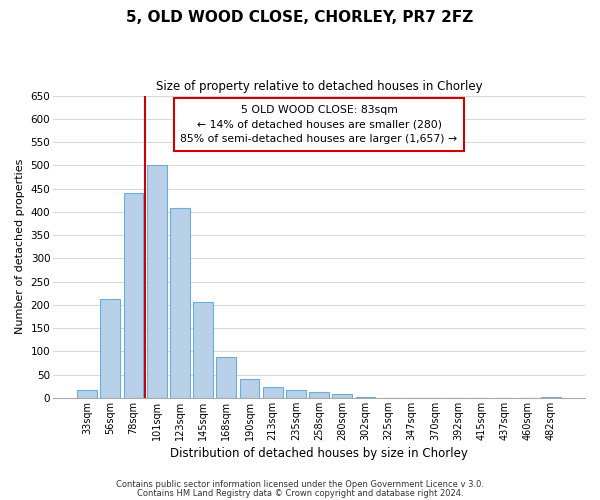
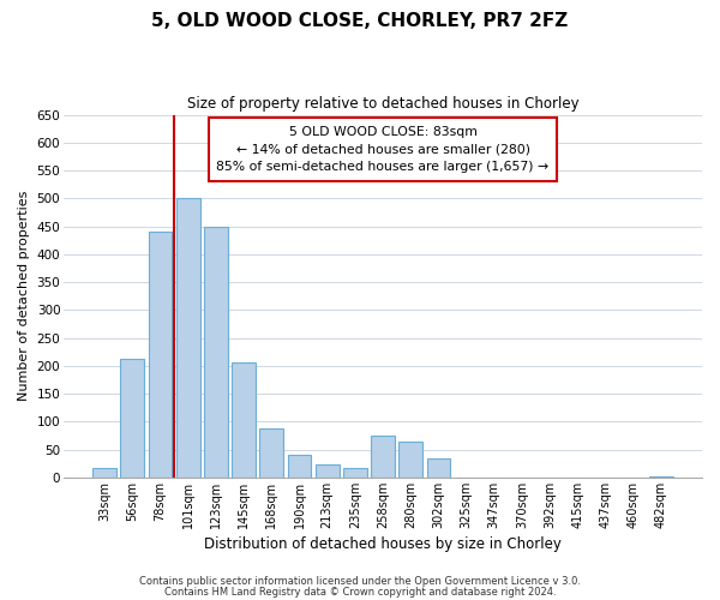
123sqm: 408 -> 450
258sqm: 13 -> 75
280sqm: 8 -> 65
302sqm: 2 -> 35
